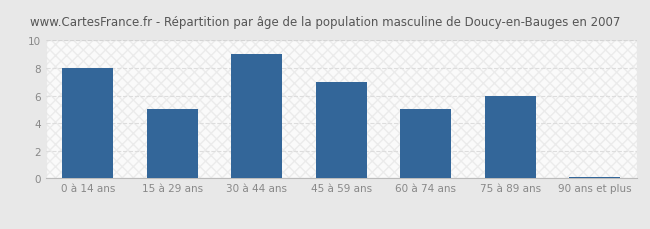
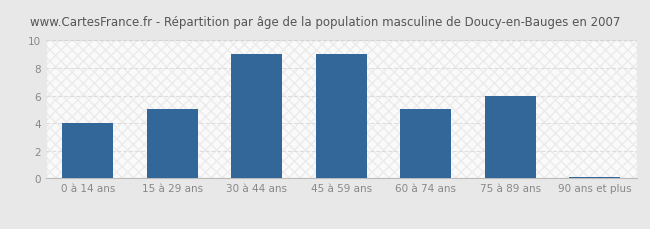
0 à 14 ans: 8.0 -> 4.0
45 à 59 ans: 7.0 -> 9.0
